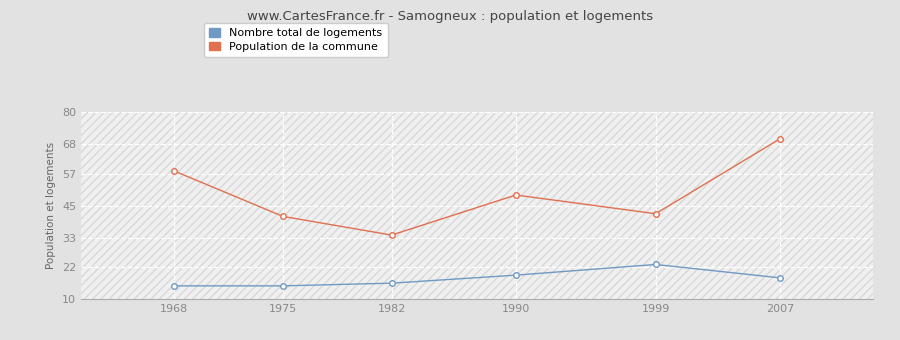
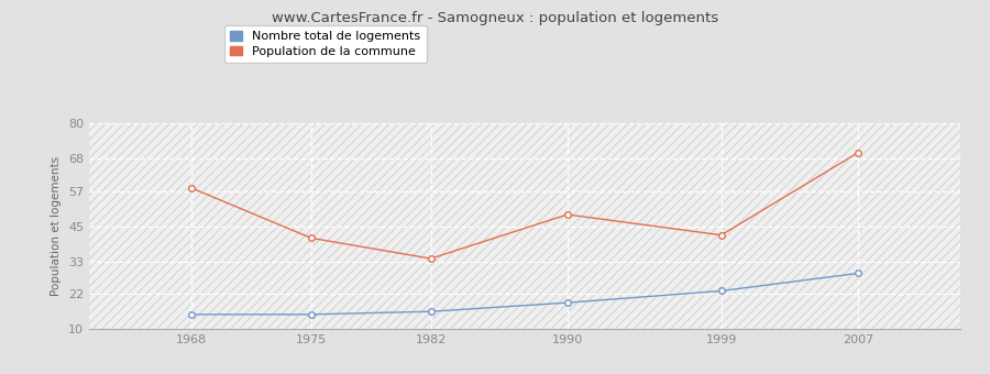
Nombre total de logements/2007: 18 -> 29
